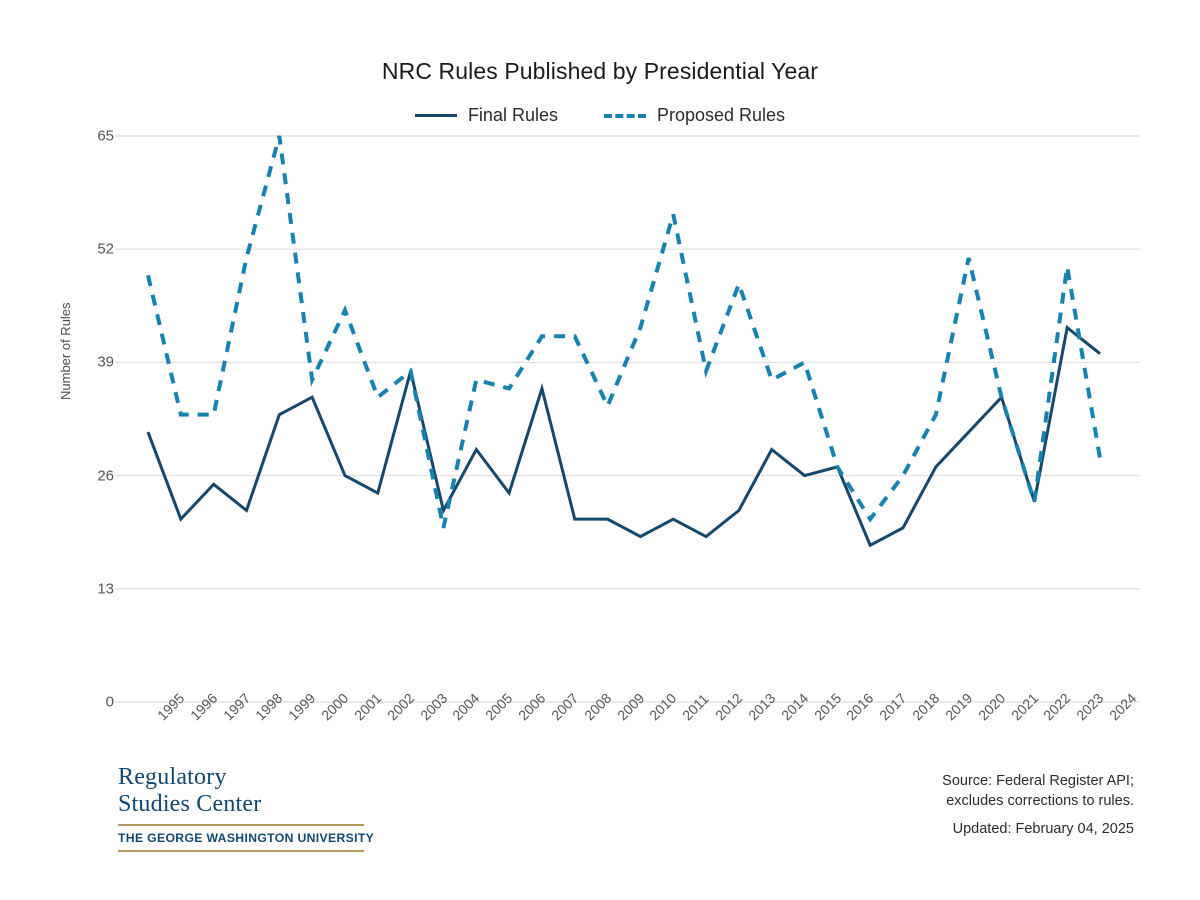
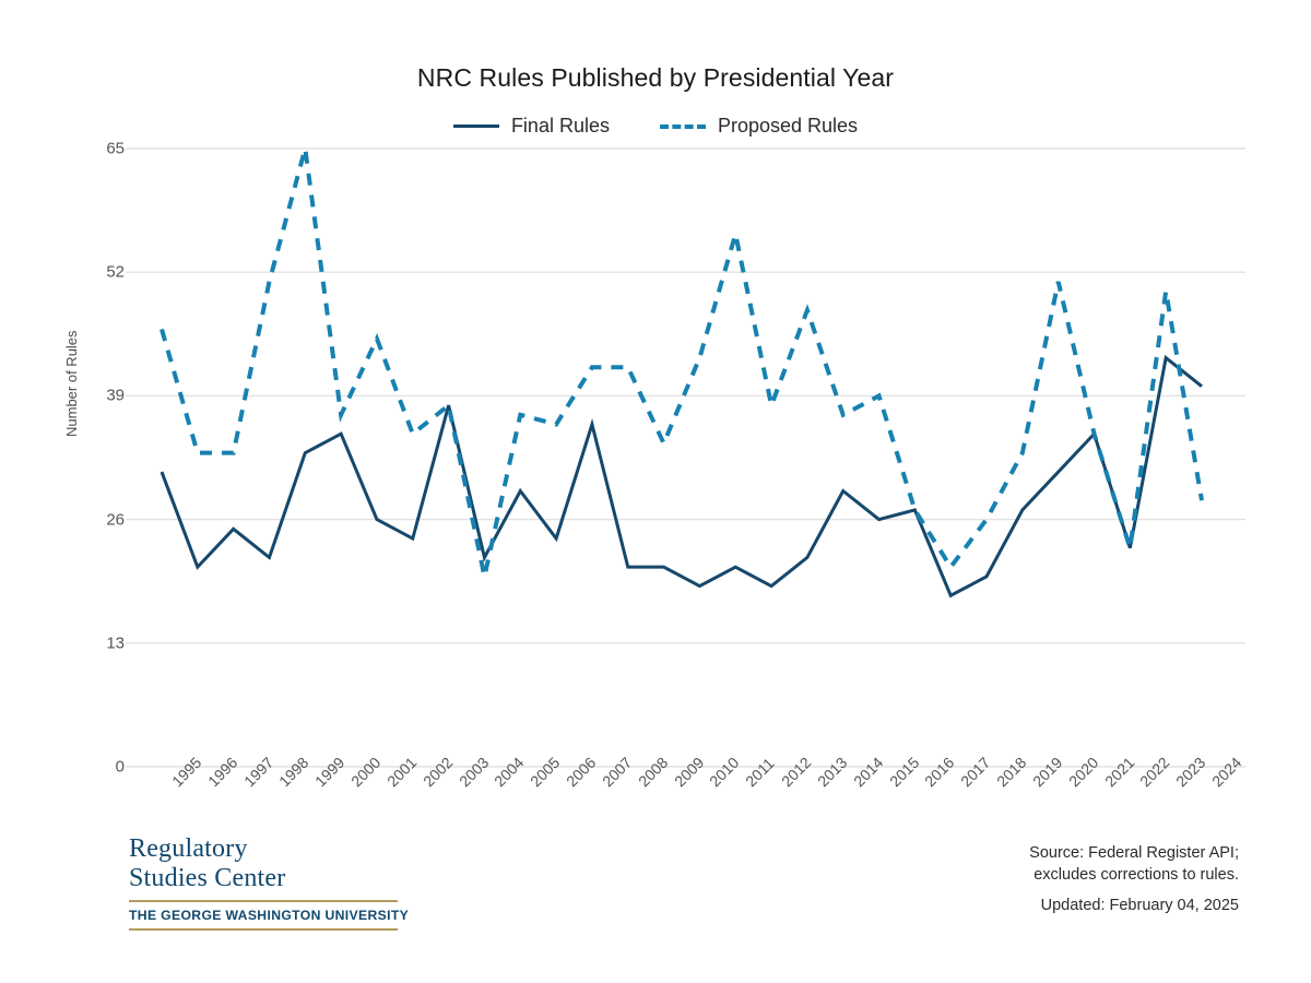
Proposed Rules/1995: 49 -> 46
